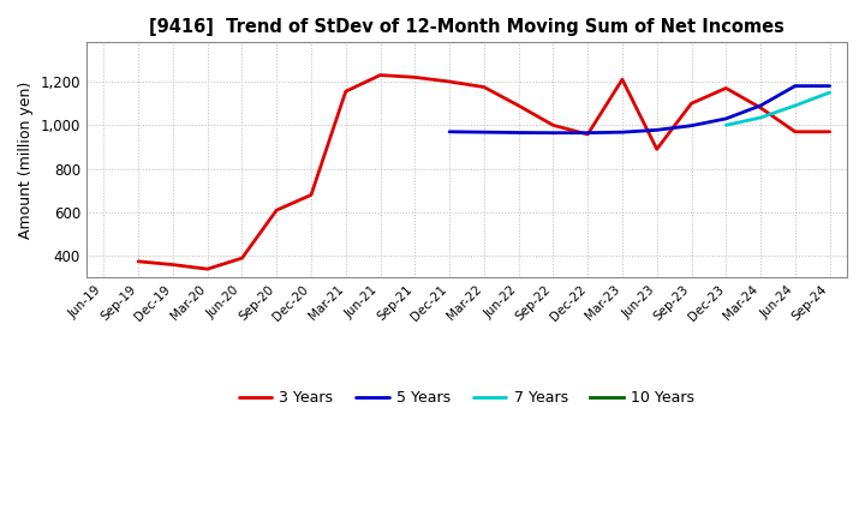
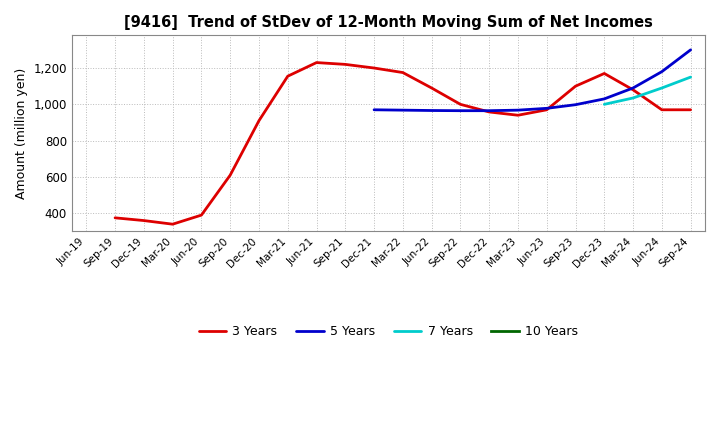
3 Years/Dec-20: 680 -> 910
3 Years/Mar-23: 1,210 -> 940
3 Years/Jun-23: 890 -> 970
5 Years/Sep-24: 1,180 -> 1,300
